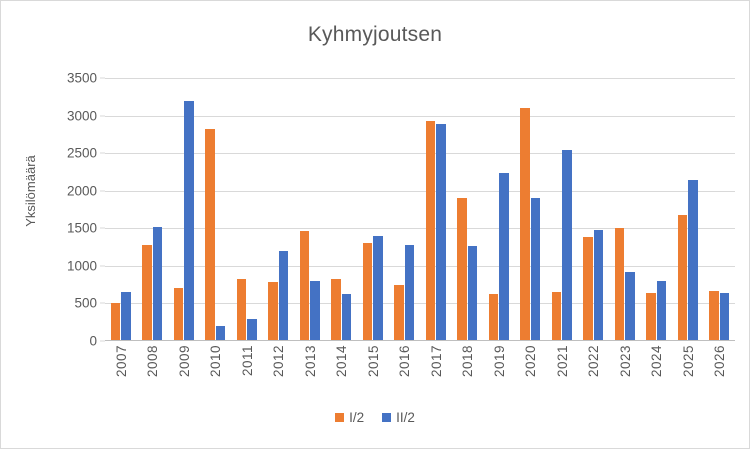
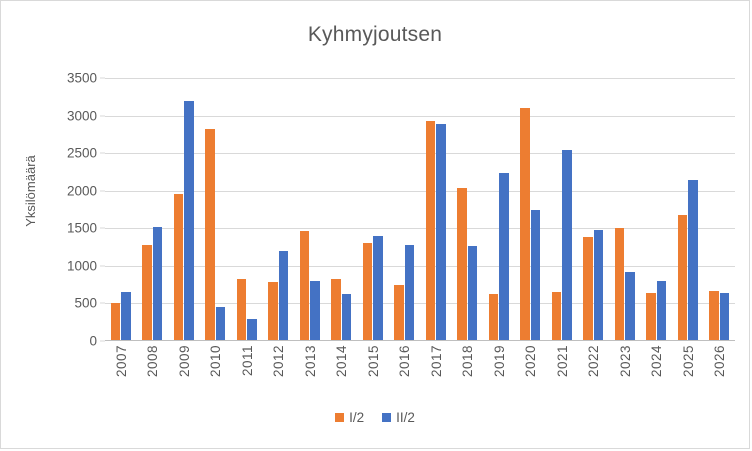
I/2/2009: 700 -> 2000
II/2/2010: 200 -> 400
I/2/2018: 1900 -> 2000
II/2/2020: 1900 -> 1800
